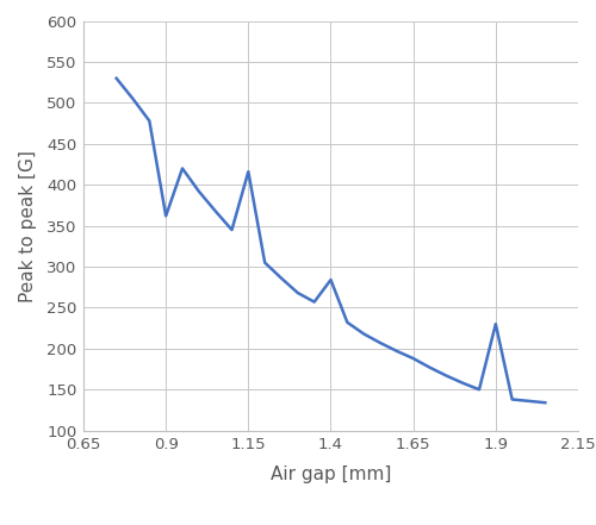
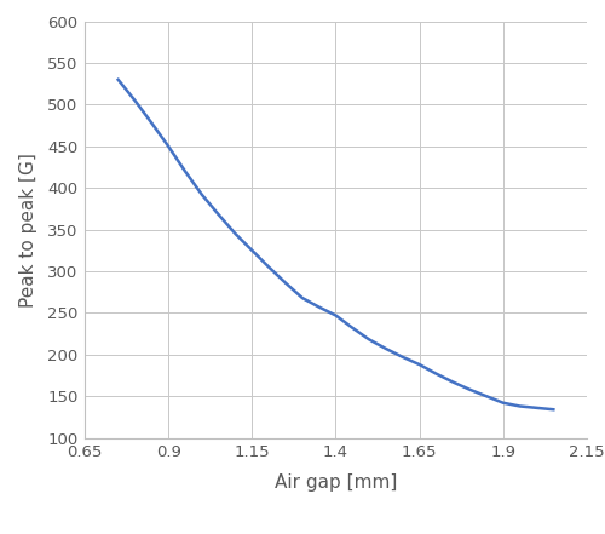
0.9: 362 -> 450
1.15: 416 -> 325
1.4: 284 -> 247
1.9: 230 -> 142
